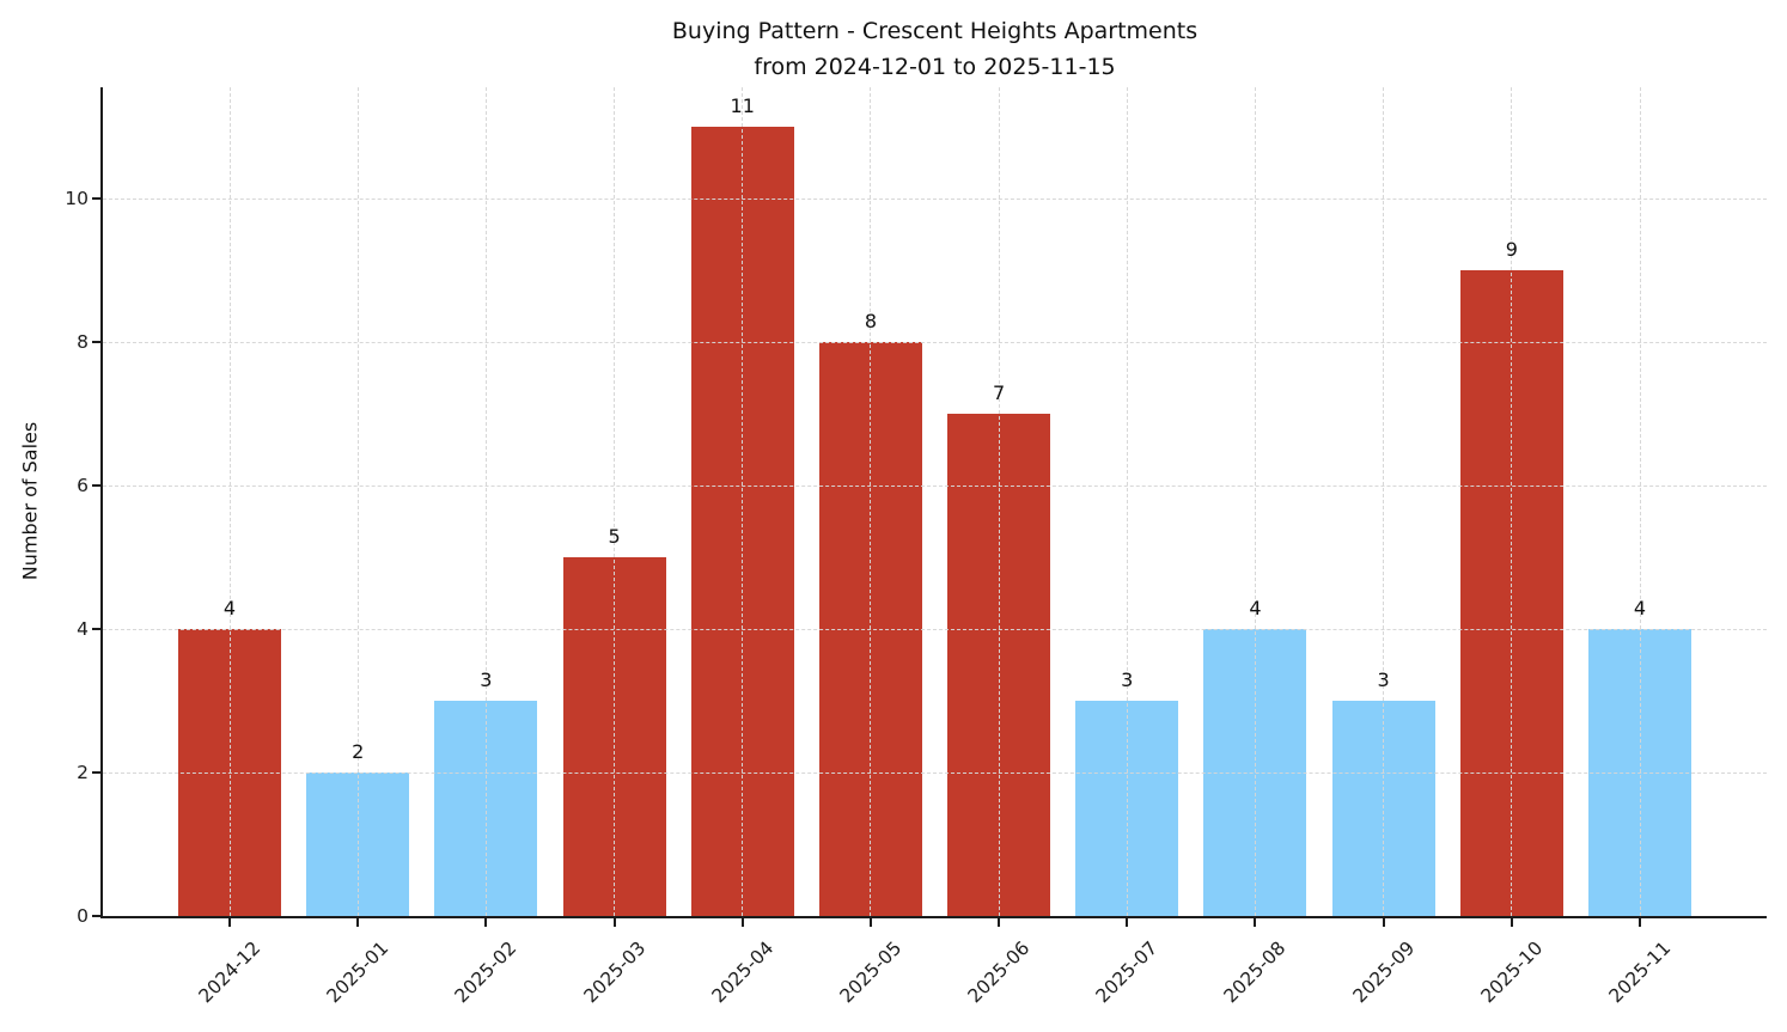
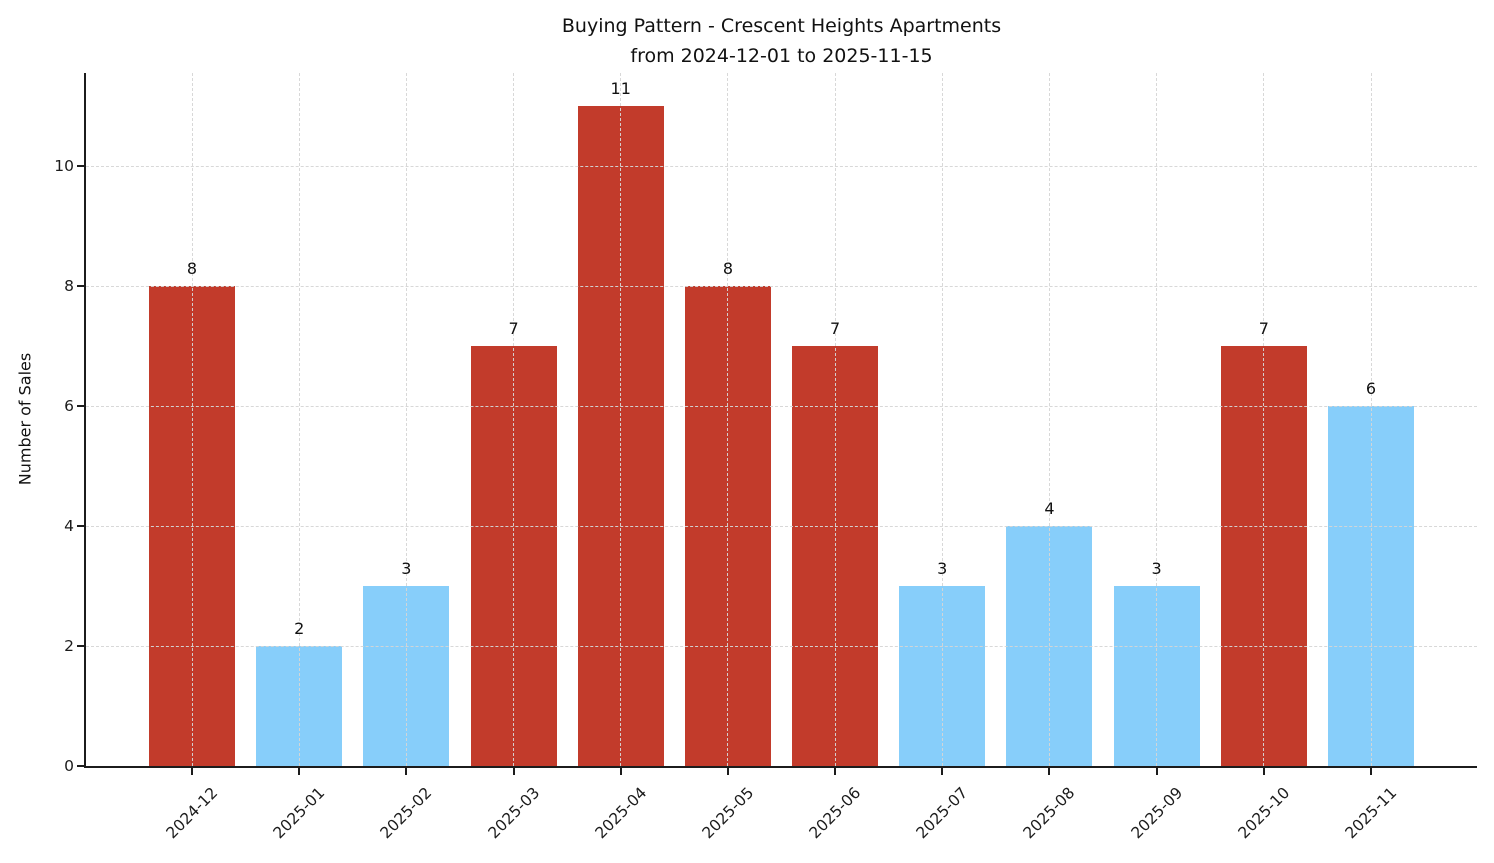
2024-12: 4 -> 8
2025-03: 5 -> 7
2025-10: 9 -> 7
2025-11: 4 -> 6
